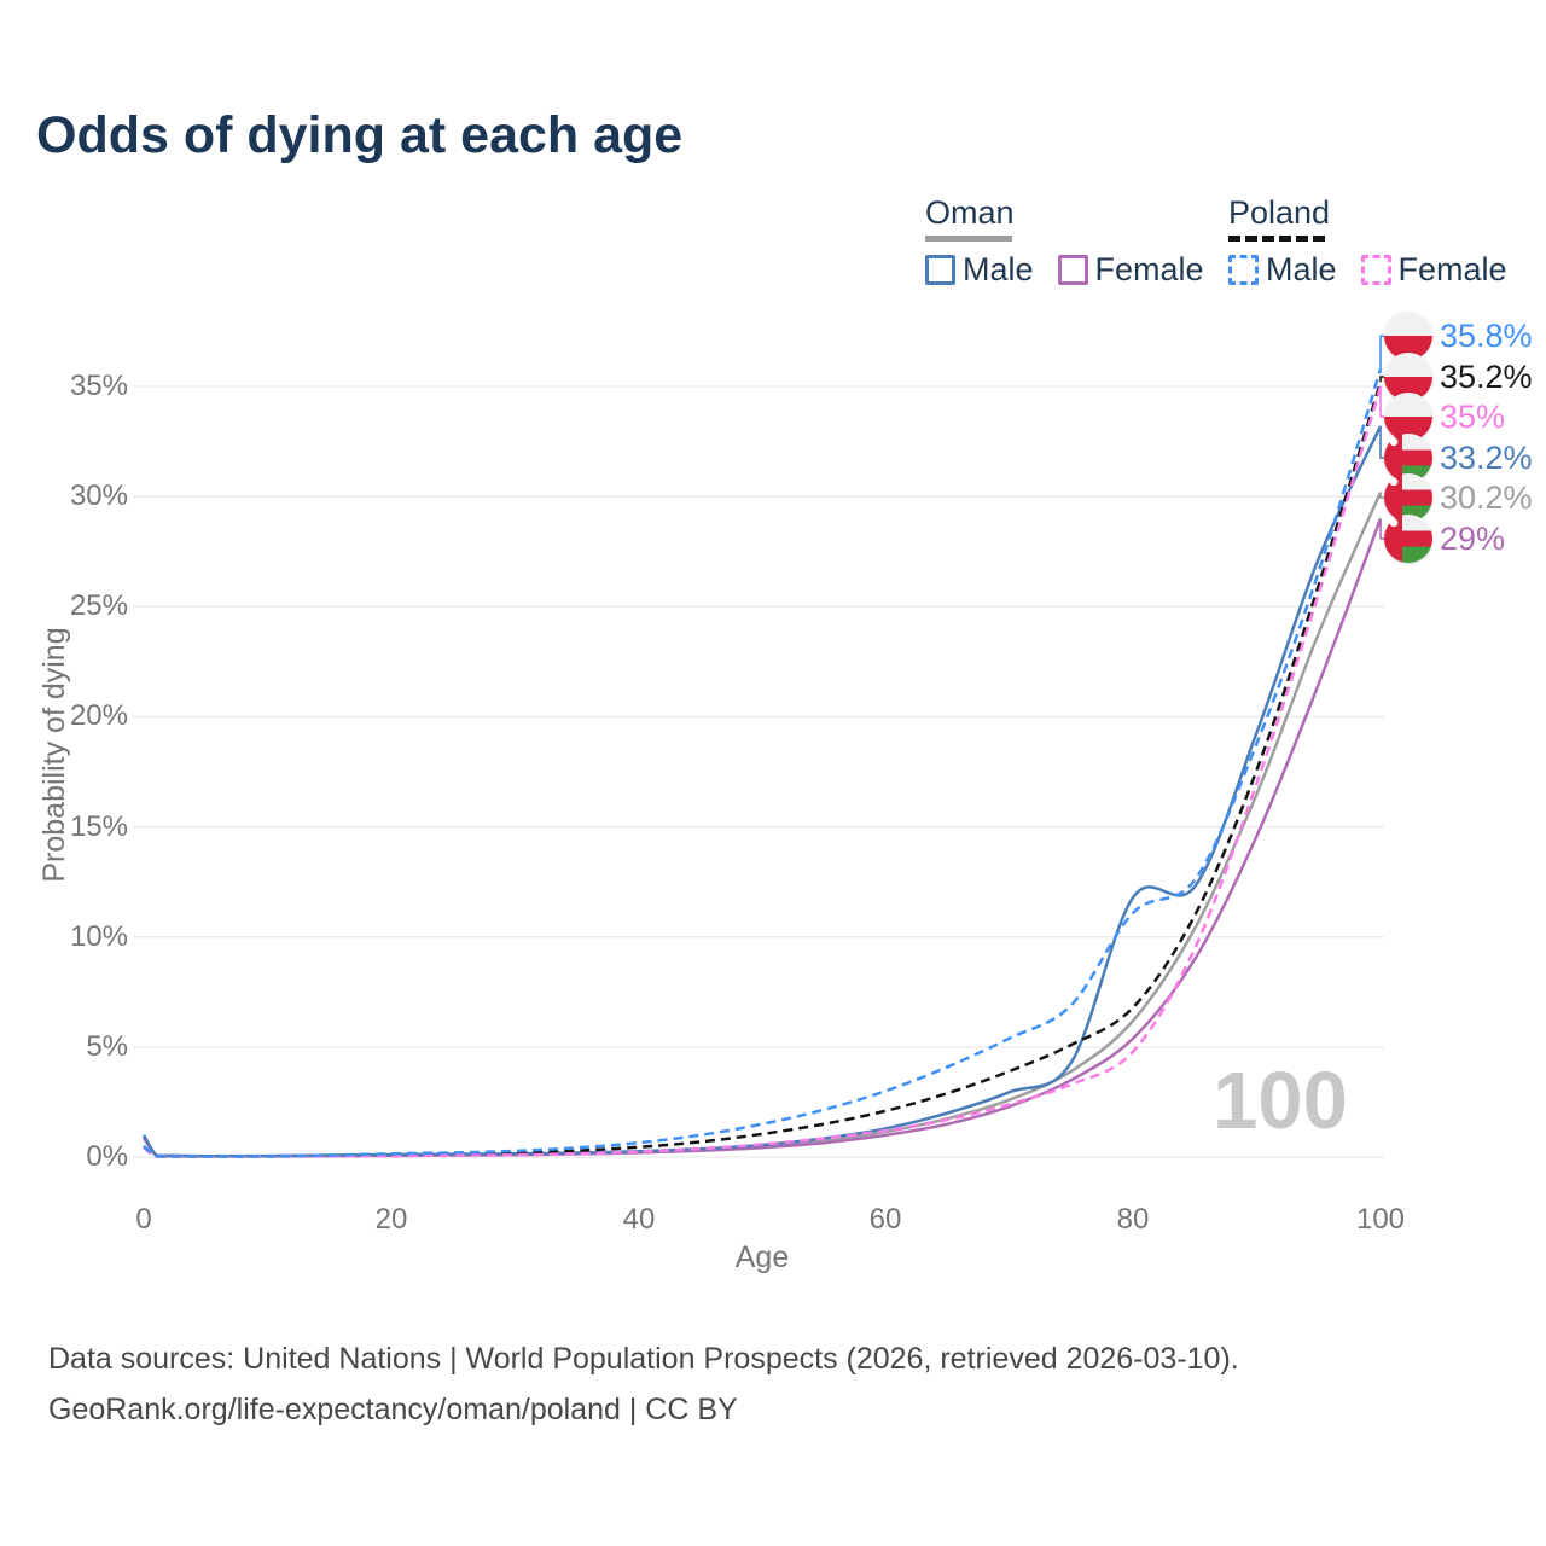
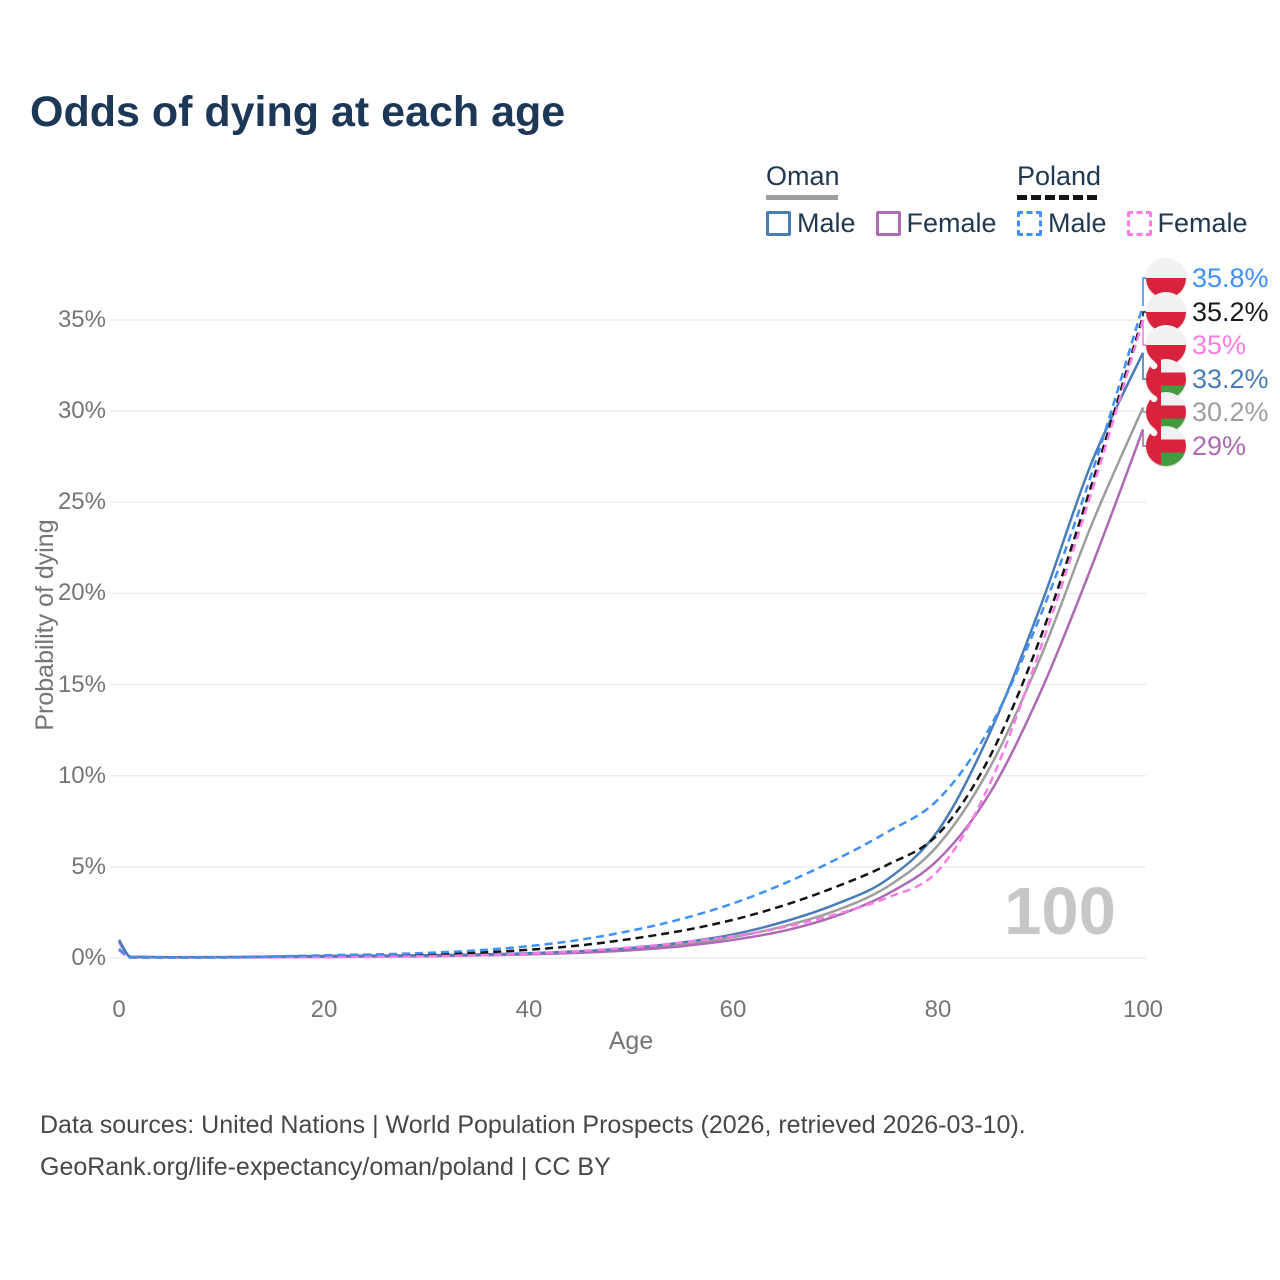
Oman Male/80: 11.8% -> 7.0%
Poland Male/80: 11.1% -> 8.7%
